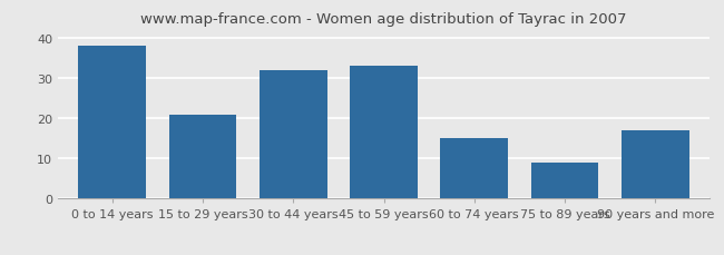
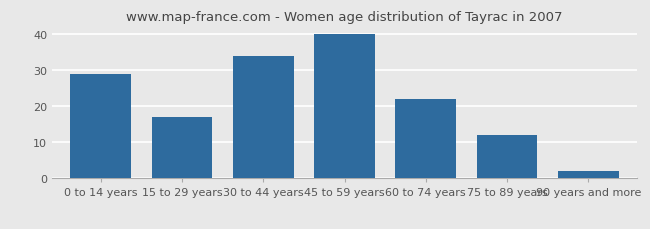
0 to 14 years: 38 -> 29
15 to 29 years: 21 -> 17
30 to 44 years: 32 -> 34
45 to 59 years: 33 -> 40
60 to 74 years: 15 -> 22
75 to 89 years: 9 -> 12
90 years and more: 17 -> 2
